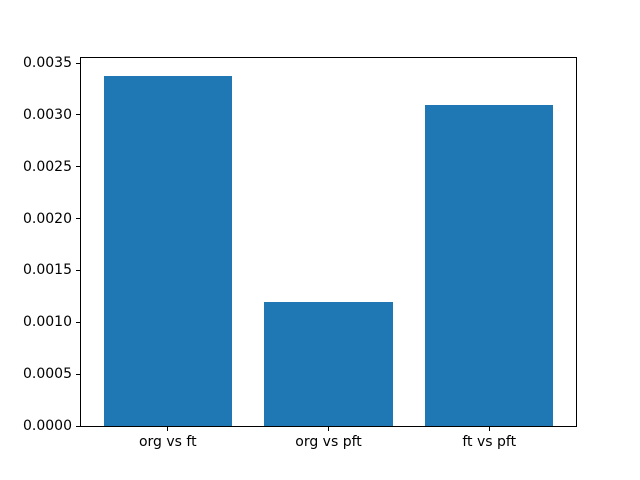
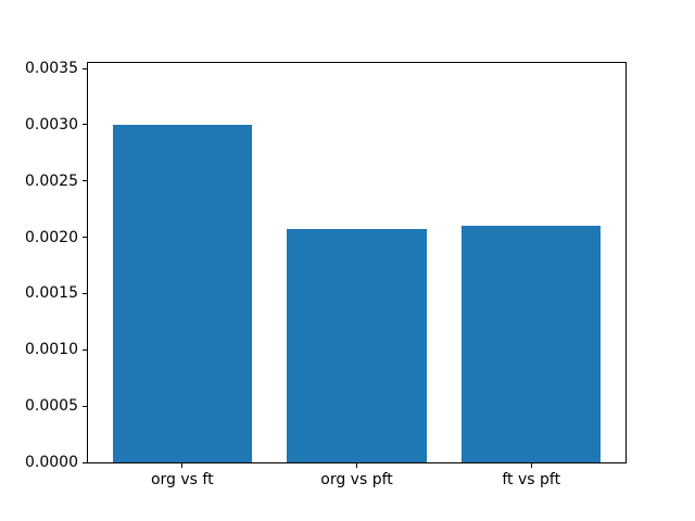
org vs ft: 0.00338 -> 0.00300
org vs pft: 0.00120 -> 0.00207
ft vs pft: 0.00310 -> 0.00210
